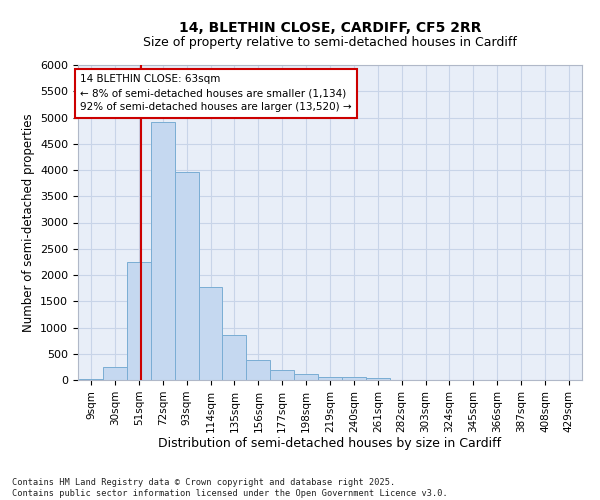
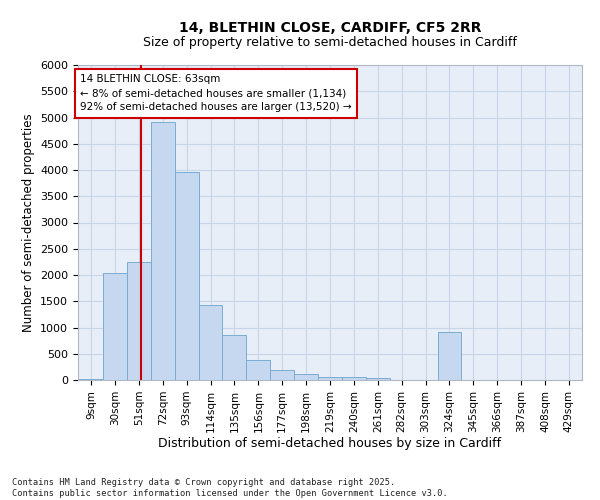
30sqm: 250 -> 2040
114sqm: 1780 -> 1420
324sqm: 0 -> 920
